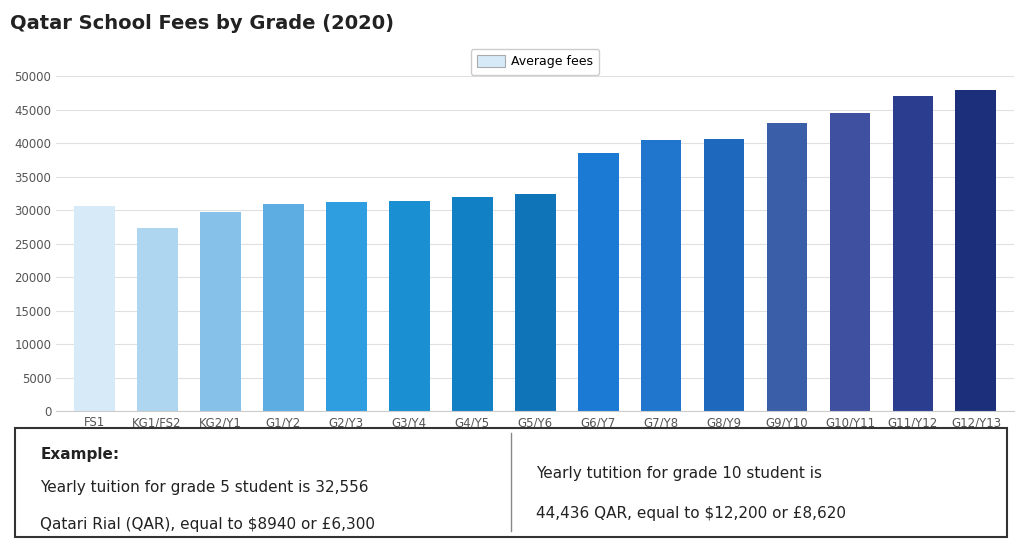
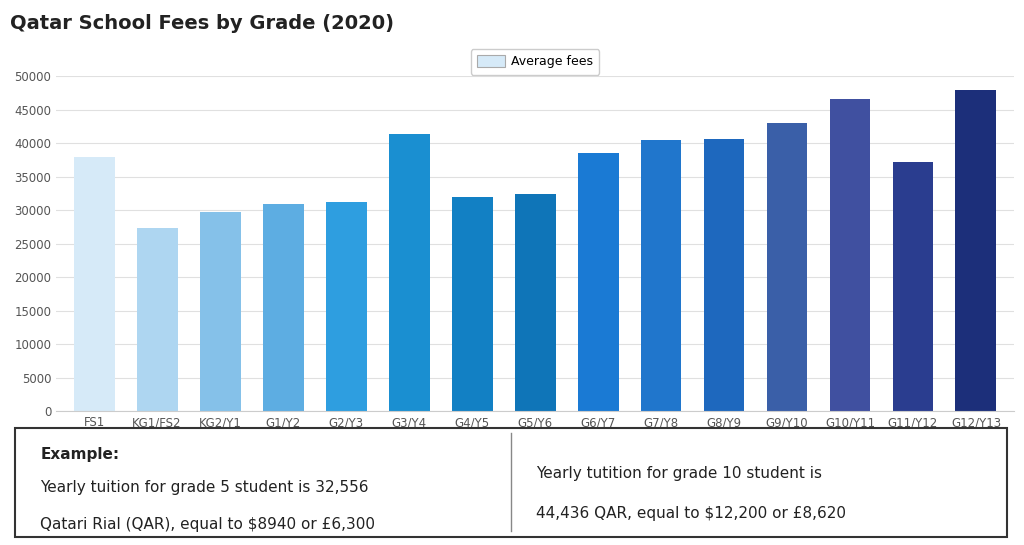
FS1: 30600 -> 38000
G3/Y4: 31400 -> 41400
G10/Y11: 44500 -> 46600
G11/Y12: 47000 -> 37200
